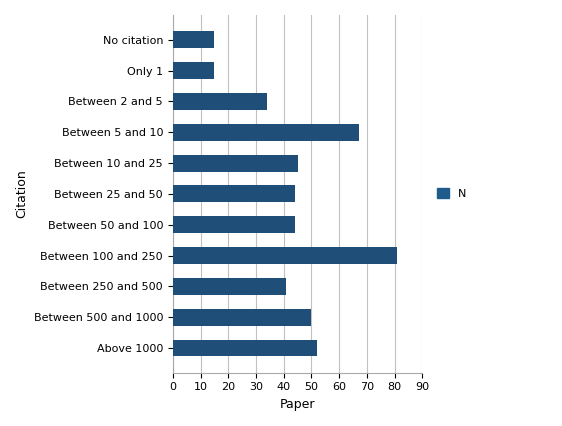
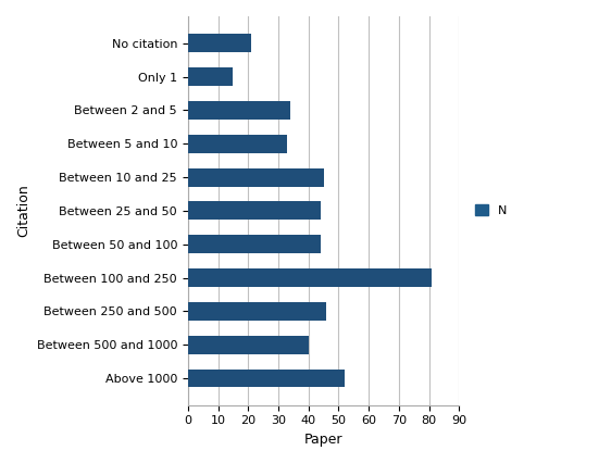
No citation: 15 -> 21
Between 5 and 10: 67 -> 33
Between 250 and 500: 41 -> 46
Between 500 and 1000: 50 -> 40
